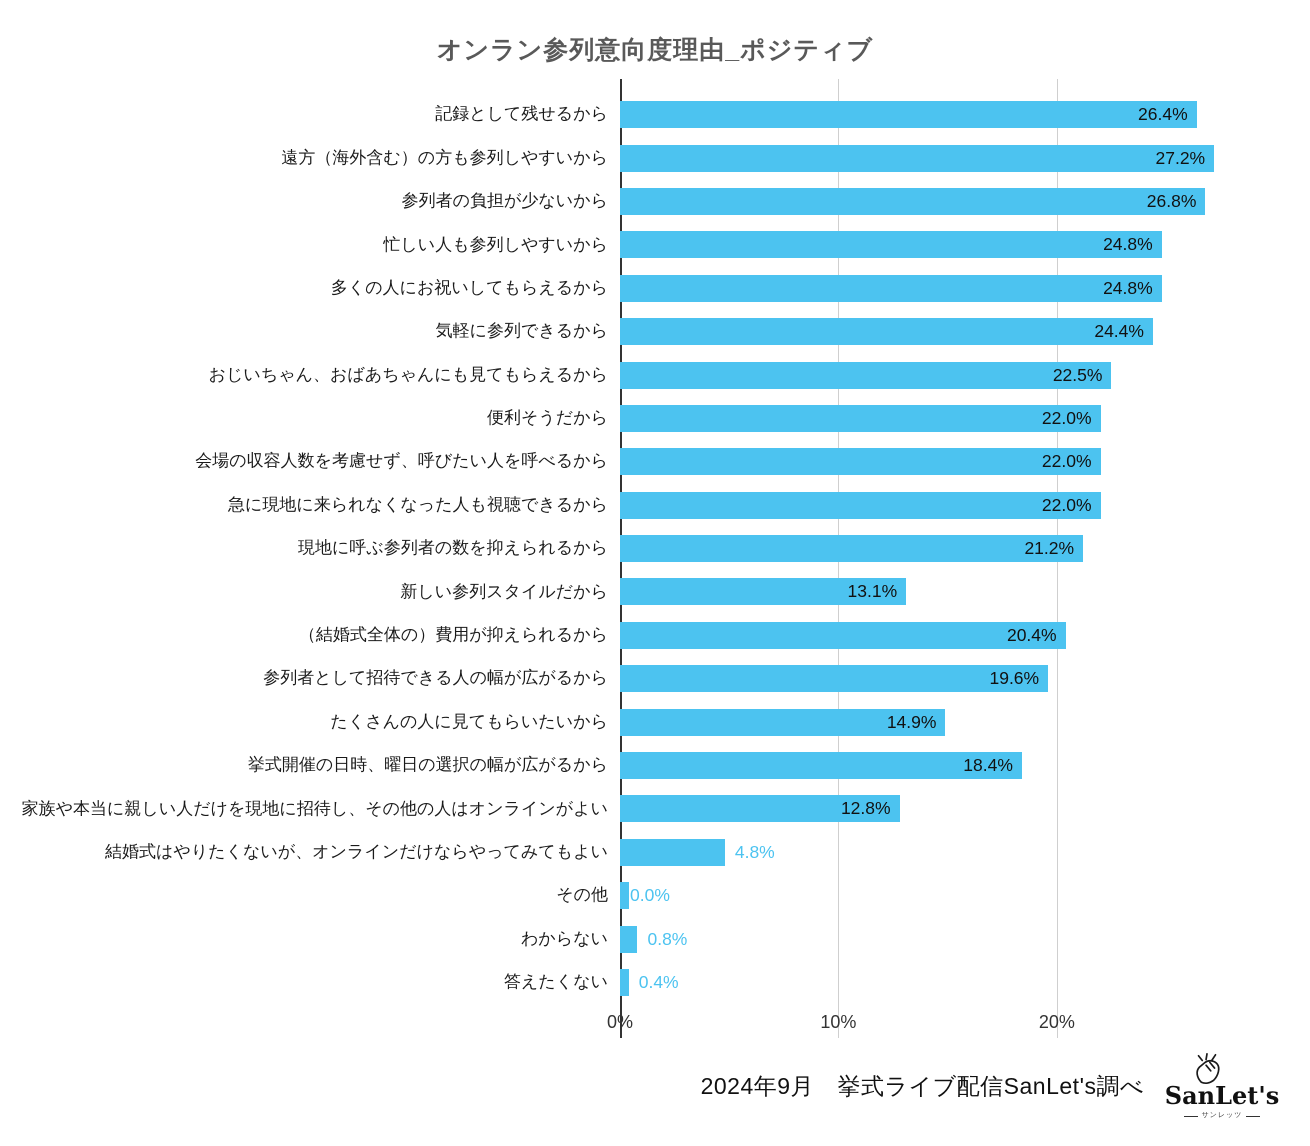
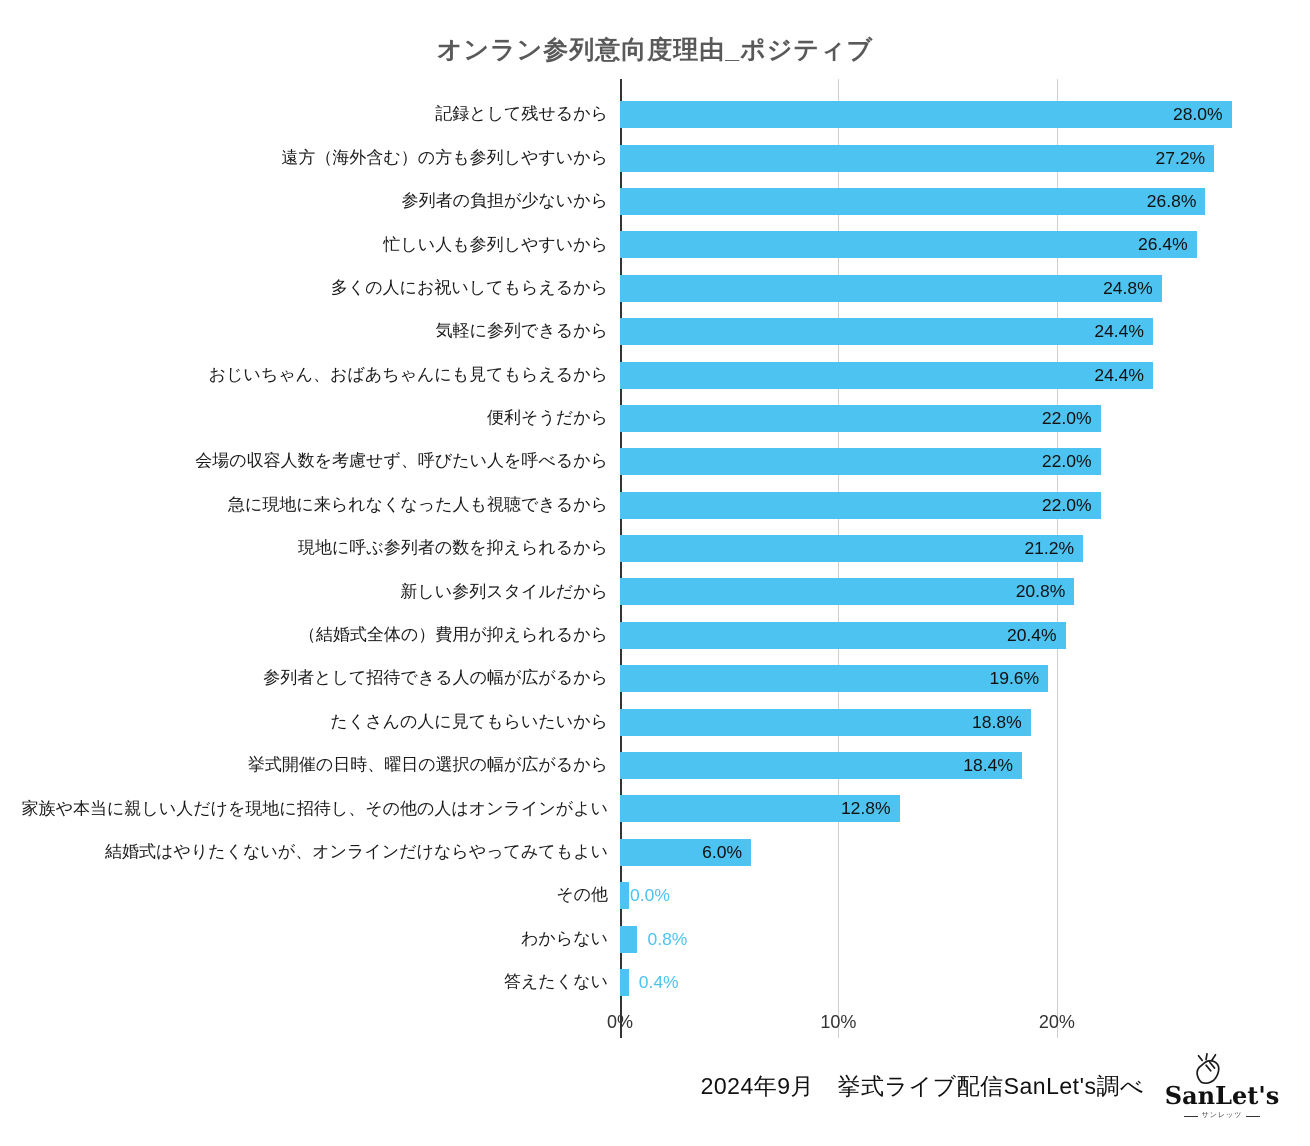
記録として残せるから: 26.4% -> 28.0%
忙しい人も参列しやすいから: 24.8% -> 26.4%
おじいちゃん、おばあちゃんにも見てもらえるから: 22.5% -> 24.4%
新しい参列スタイルだから: 13.1% -> 20.8%
たくさんの人に見てもらいたいから: 14.9% -> 18.8%
結婚式はやりたくないが、オンラインだけならやってみてもよい: 4.8% -> 6.0%
